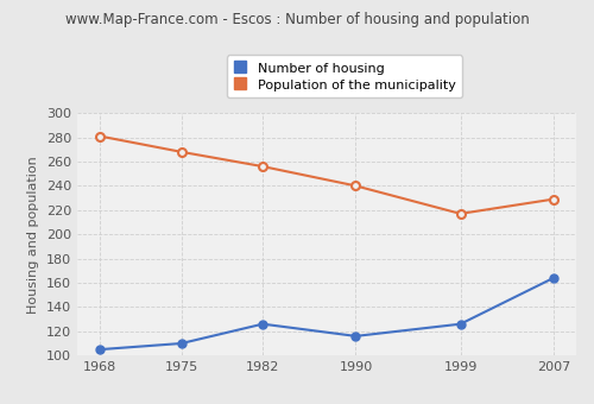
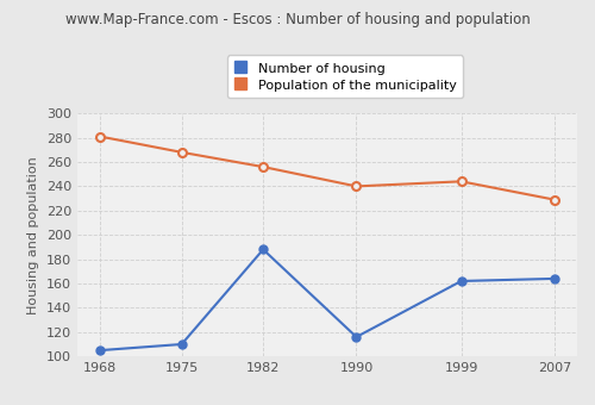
Number of housing/1982: 126 -> 188
Number of housing/1999: 126 -> 162
Population of the municipality/1999: 217 -> 244
